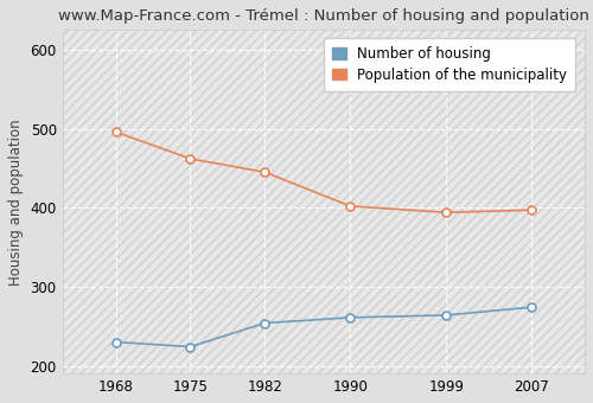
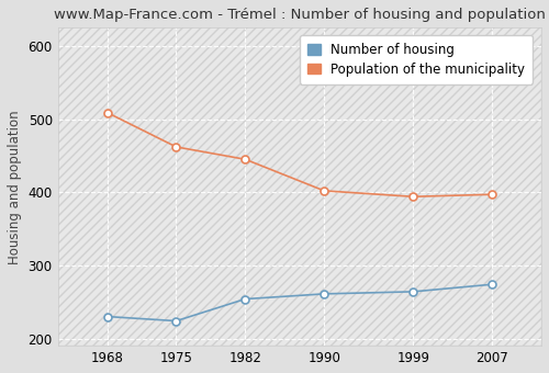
Population of the municipality/1968: 496 -> 509
